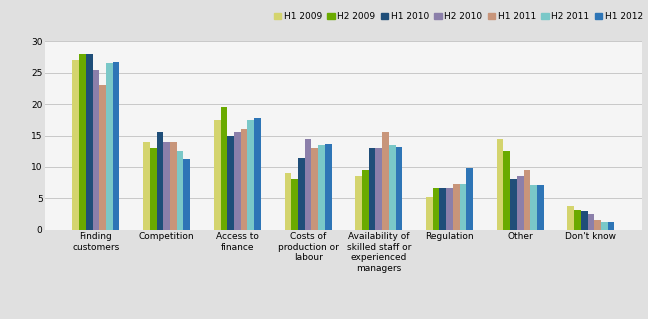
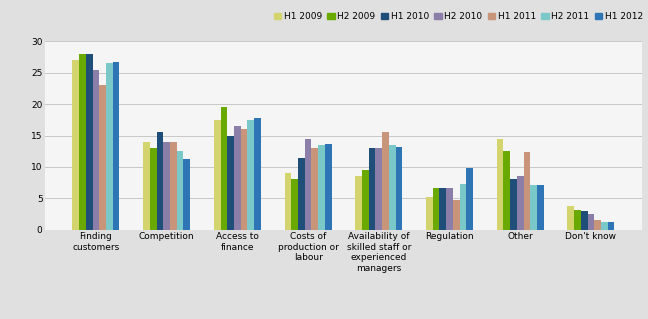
H2 2010/Access to finance: 15.5 -> 16.6
H1 2011/Regulation: 7.3 -> 4.8
H1 2011/Other: 9.5 -> 12.4
